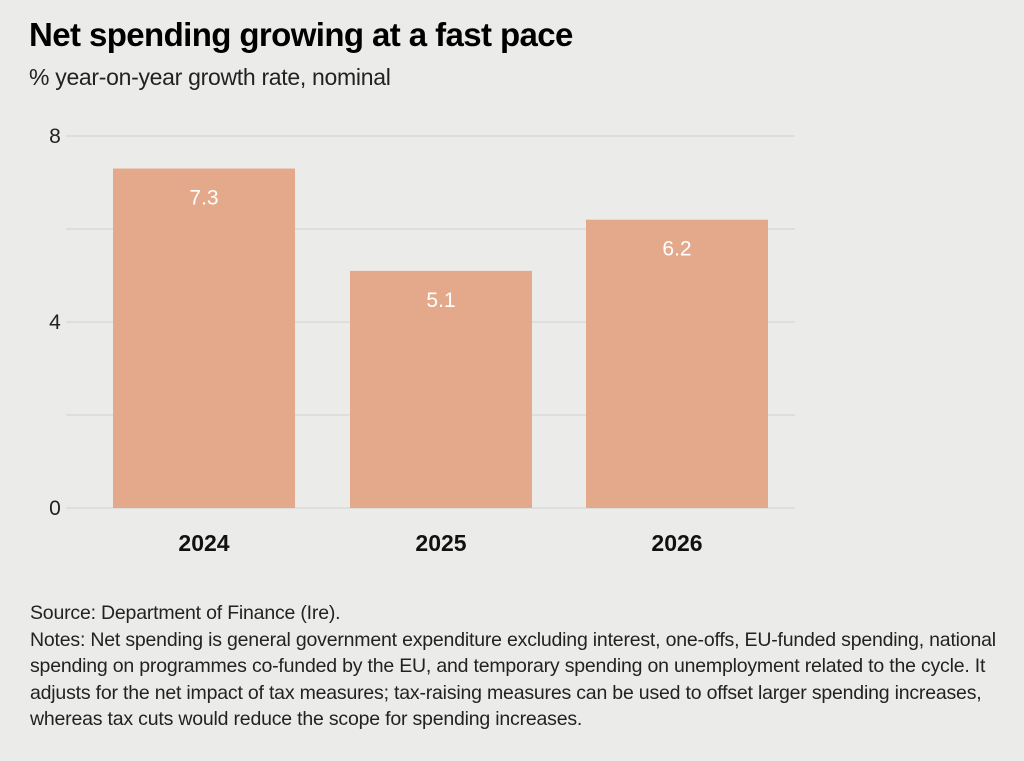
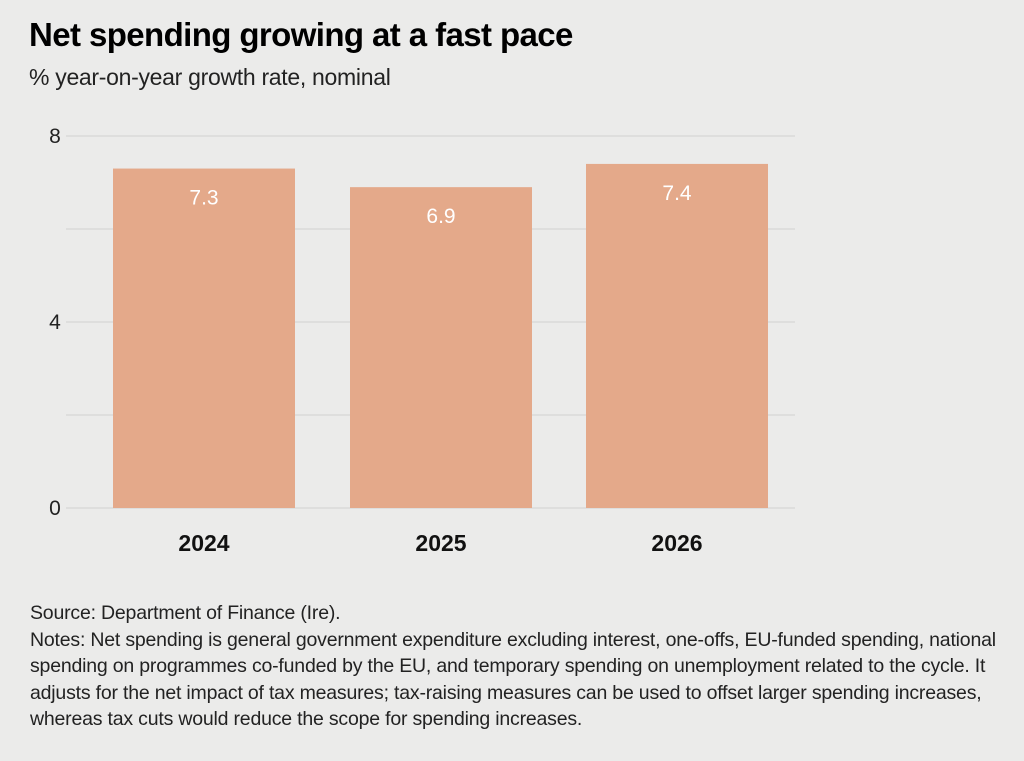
2025: 5.1 -> 6.9
2026: 6.2 -> 7.4
